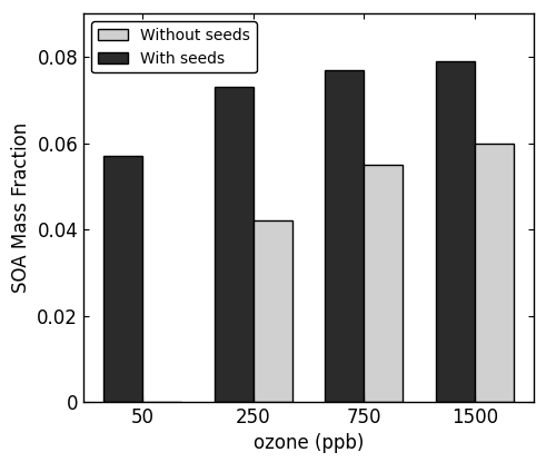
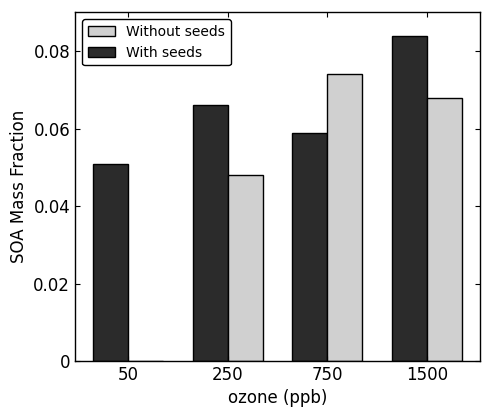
With seeds/50: 0.057 -> 0.051
With seeds/250: 0.073 -> 0.066
Without seeds/250: 0.042 -> 0.048
With seeds/750: 0.077 -> 0.059
Without seeds/750: 0.055 -> 0.074
With seeds/1500: 0.079 -> 0.084
Without seeds/1500: 0.060 -> 0.068
